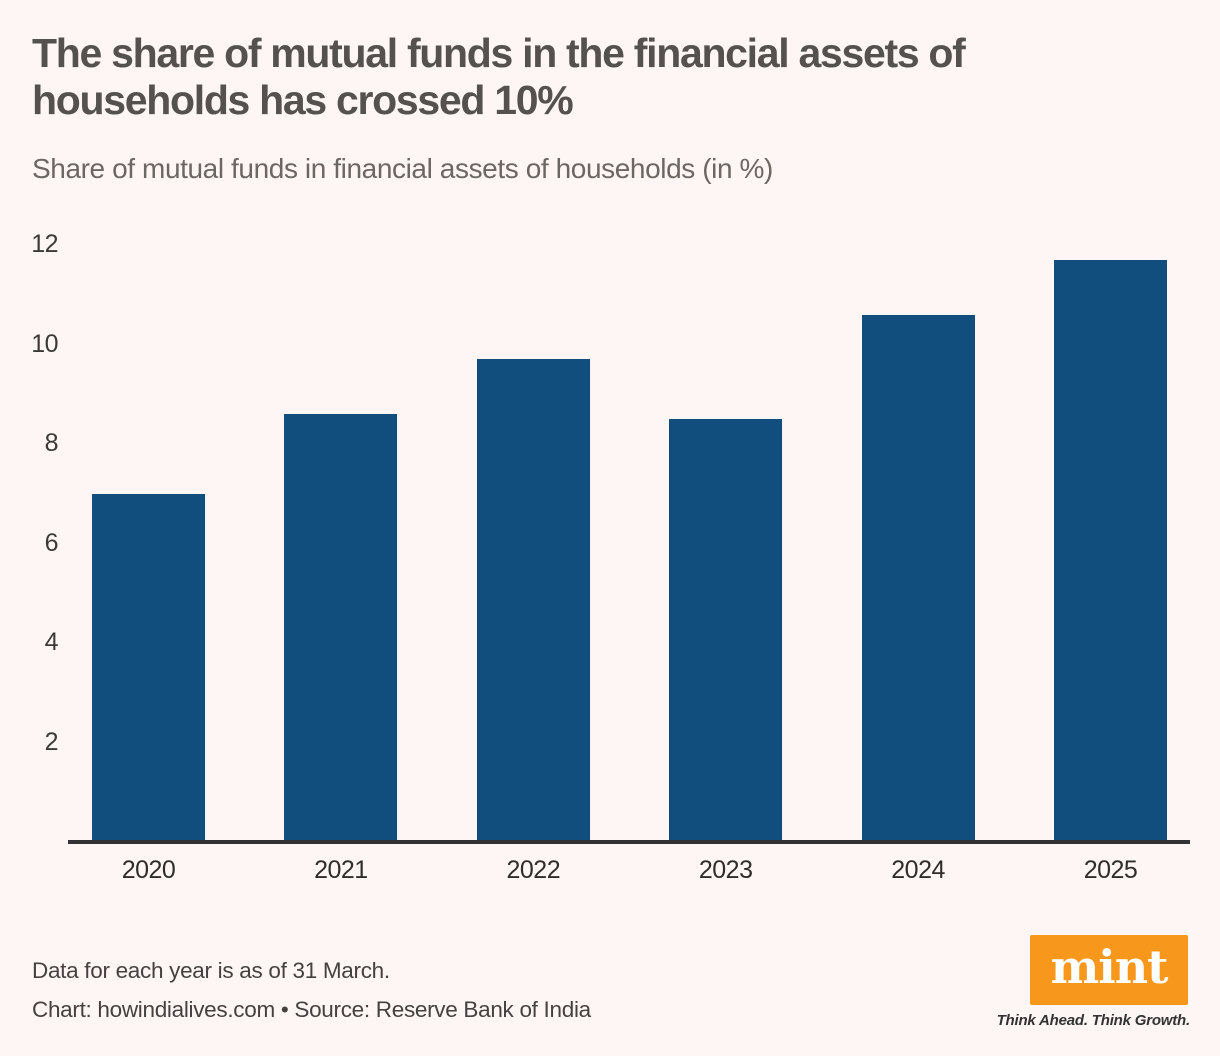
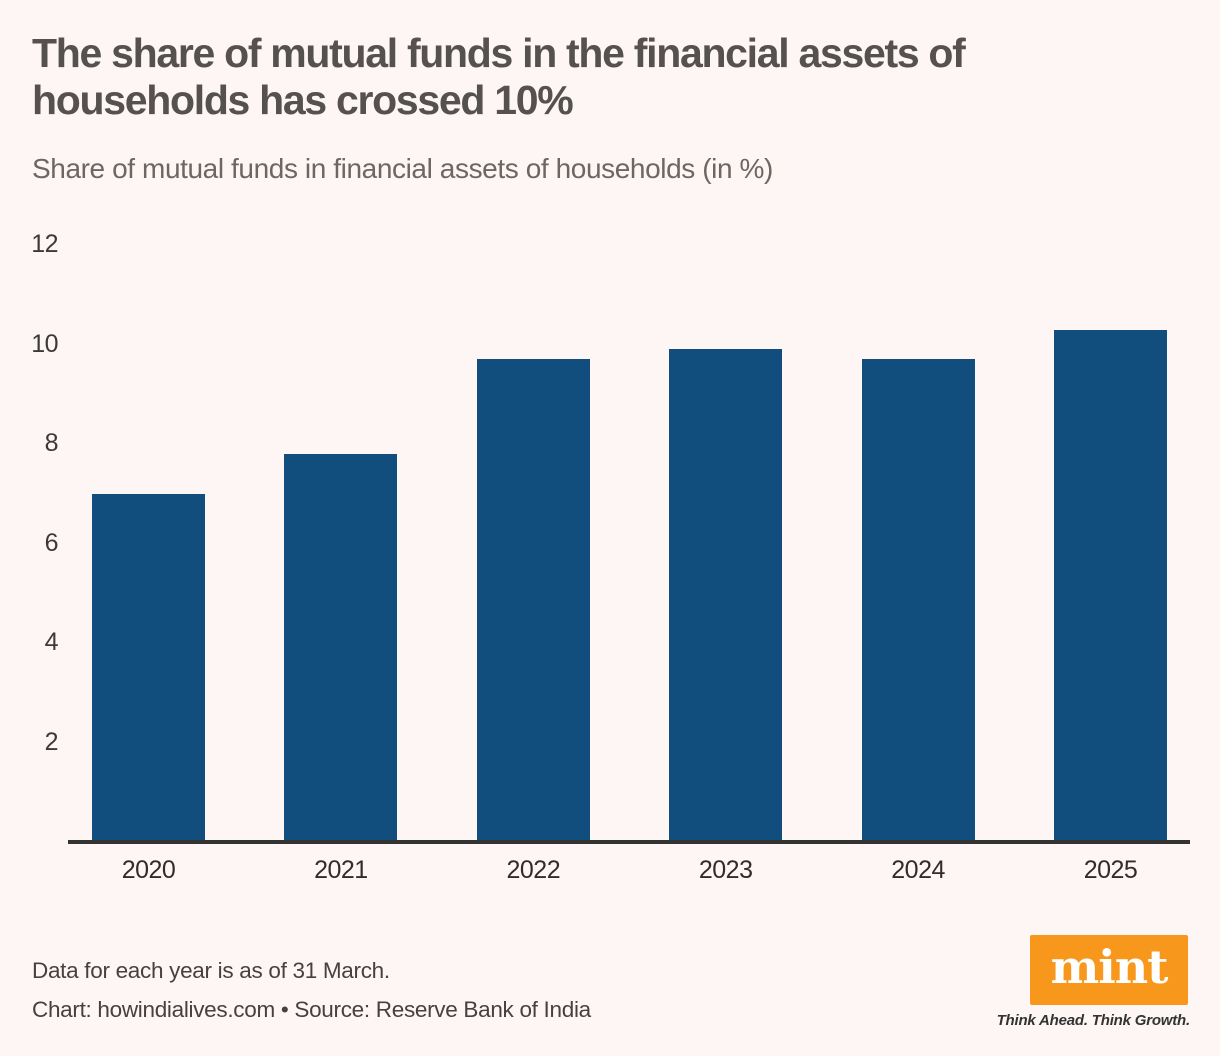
2021: 8.6 -> 7.8
2023: 8.5 -> 9.9
2024: 10.6 -> 9.7
2025: 11.7 -> 10.3
